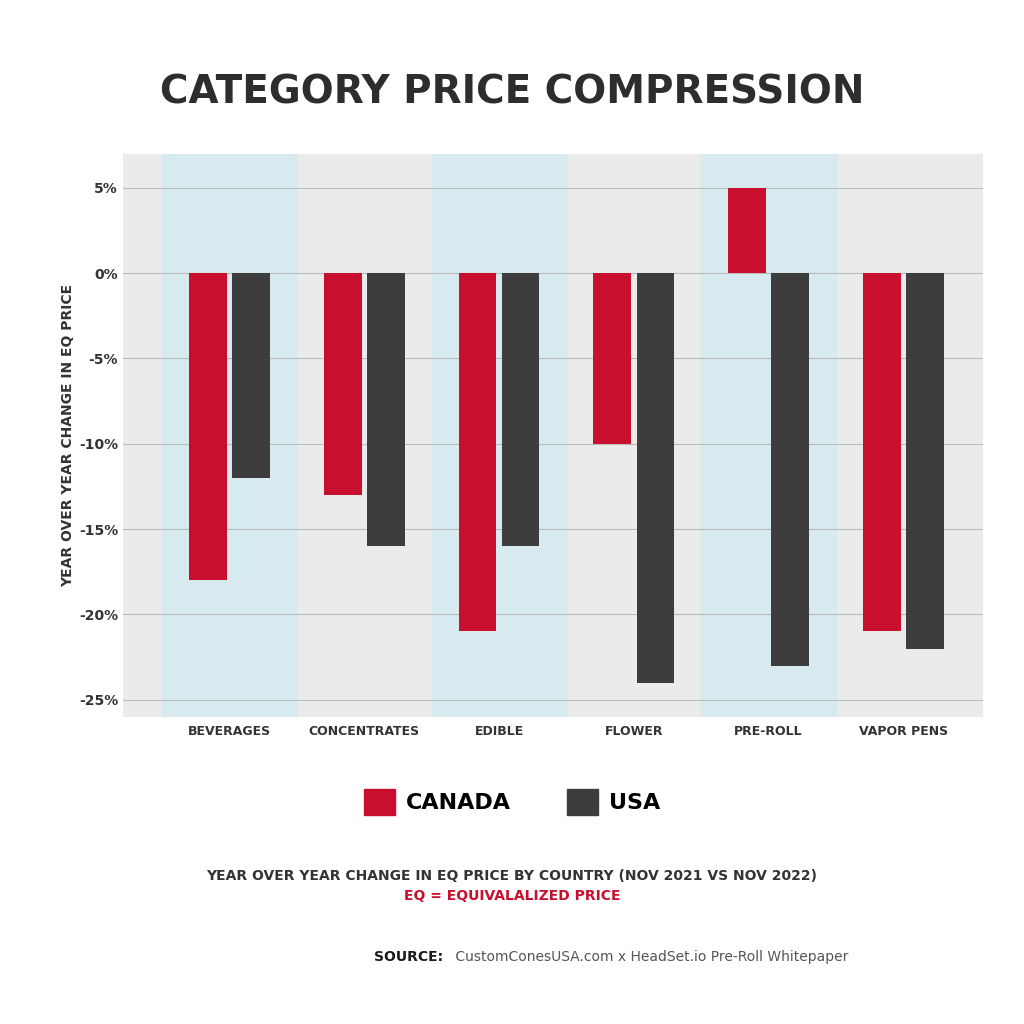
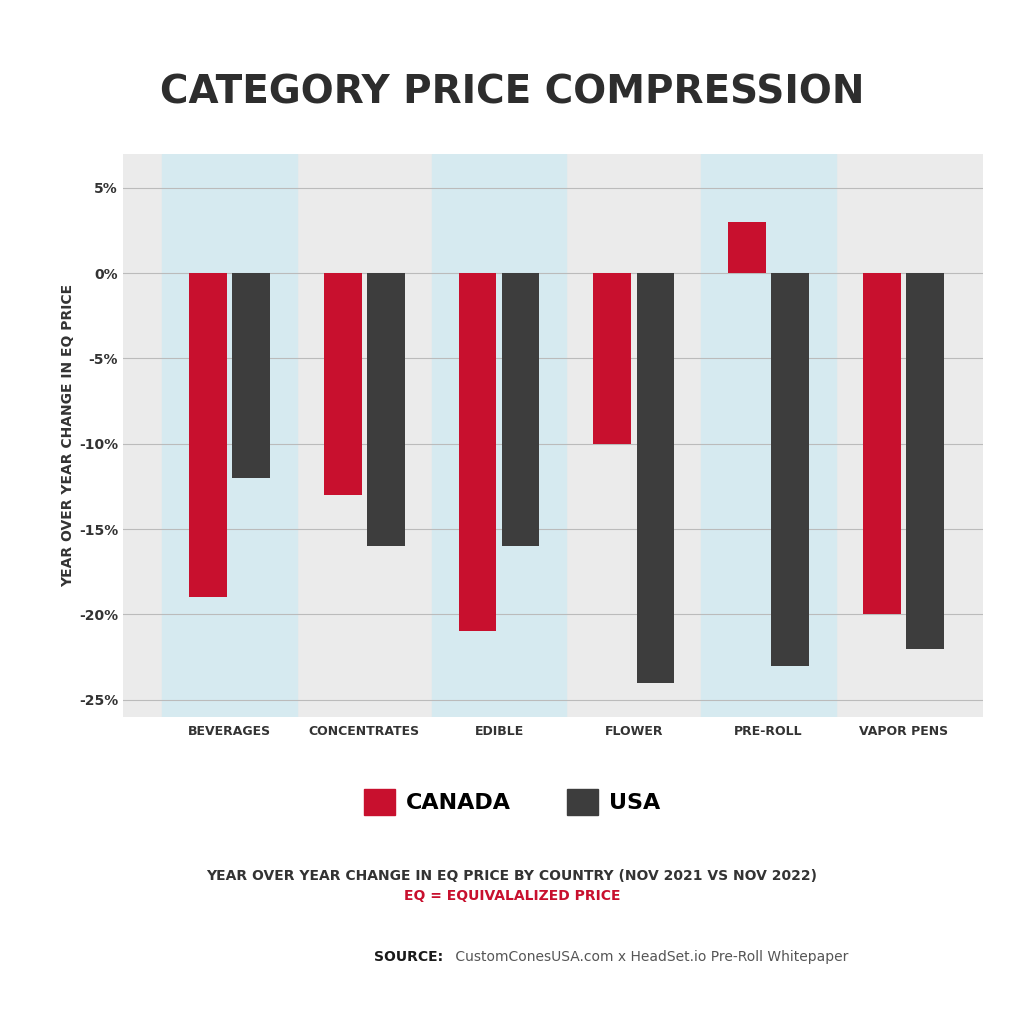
CANADA/BEVERAGES: -18% -> -19%
CANADA/PRE-ROLL: 5% -> 3%
CANADA/VAPOR PENS: -21% -> -20%
